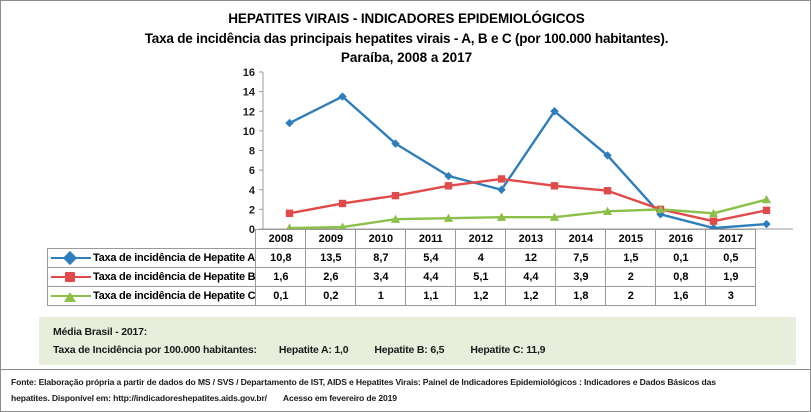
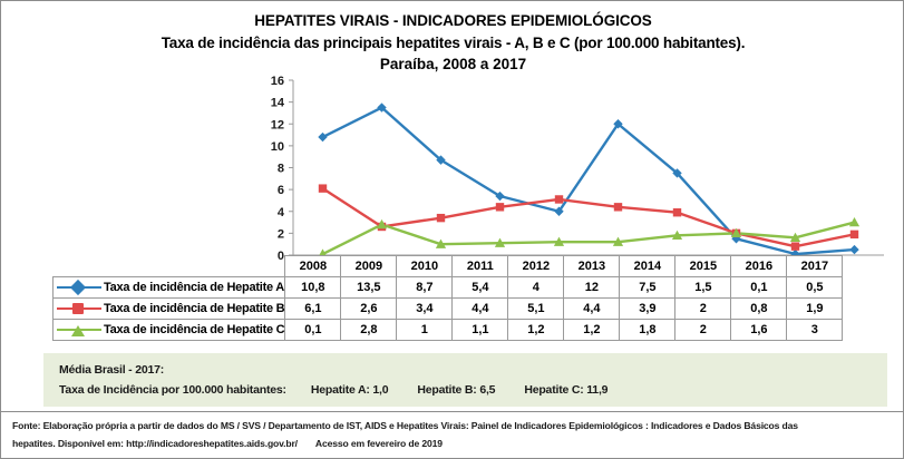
Taxa de incidência de Hepatite B/2008: 1,6 -> 6,1
Taxa de incidência de Hepatite C/2009: 0,2 -> 2,8
